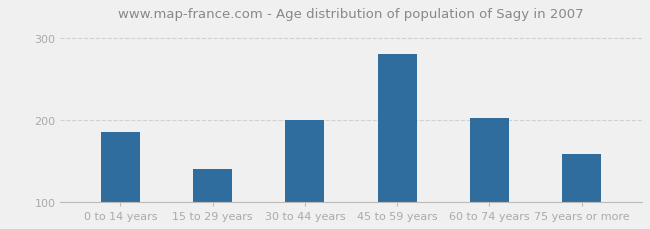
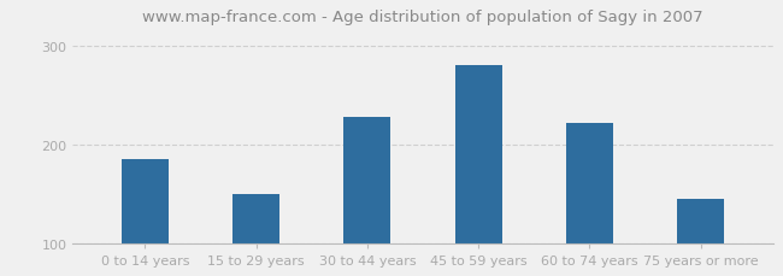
15 to 29 years: 140 -> 150
30 to 44 years: 200 -> 228
60 to 74 years: 202 -> 222
75 years or more: 158 -> 145
